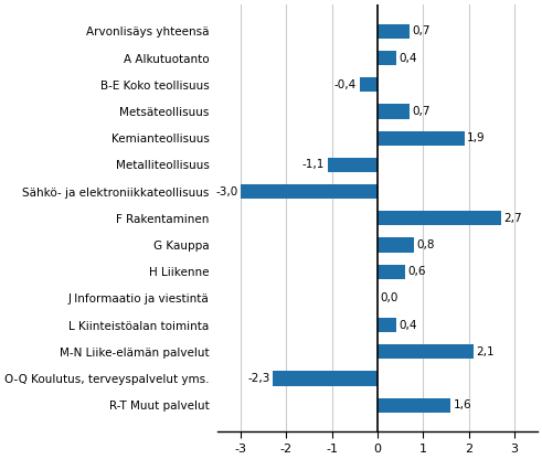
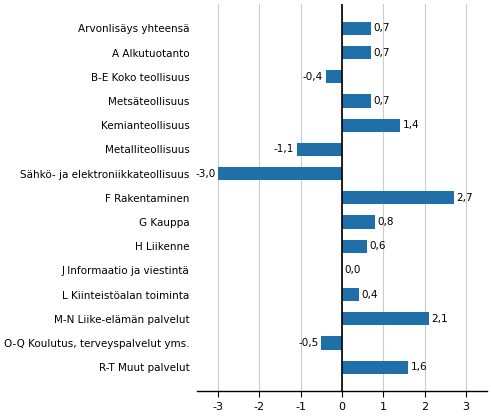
A Alkutuotanto: 0,4 -> 0,7
Kemianteollisuus: 1,9 -> 1,4
O-Q Koulutus, terveyspalvelut yms.: -2,3 -> -0,5
